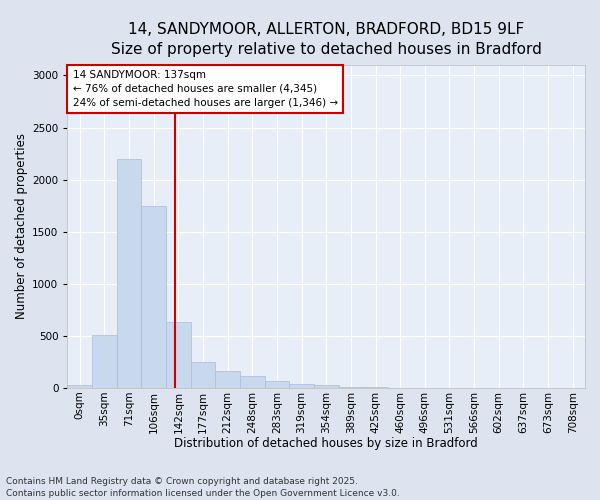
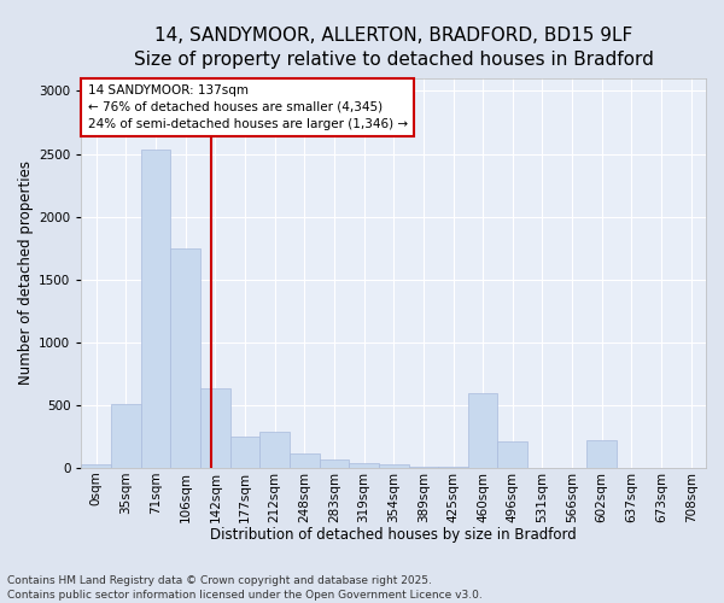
71sqm: 2200 -> 2530
212sqm: 160 -> 290
460sqm: 0 -> 590
496sqm: 0 -> 210
602sqm: 0 -> 220
